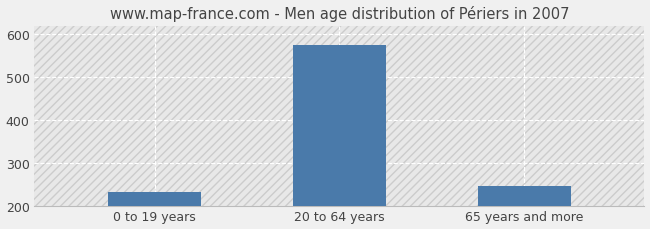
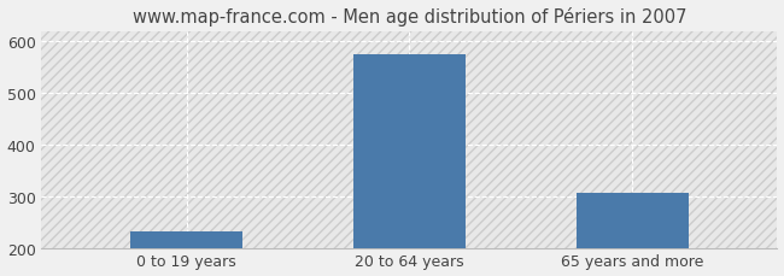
65 years and more: 245 -> 307
